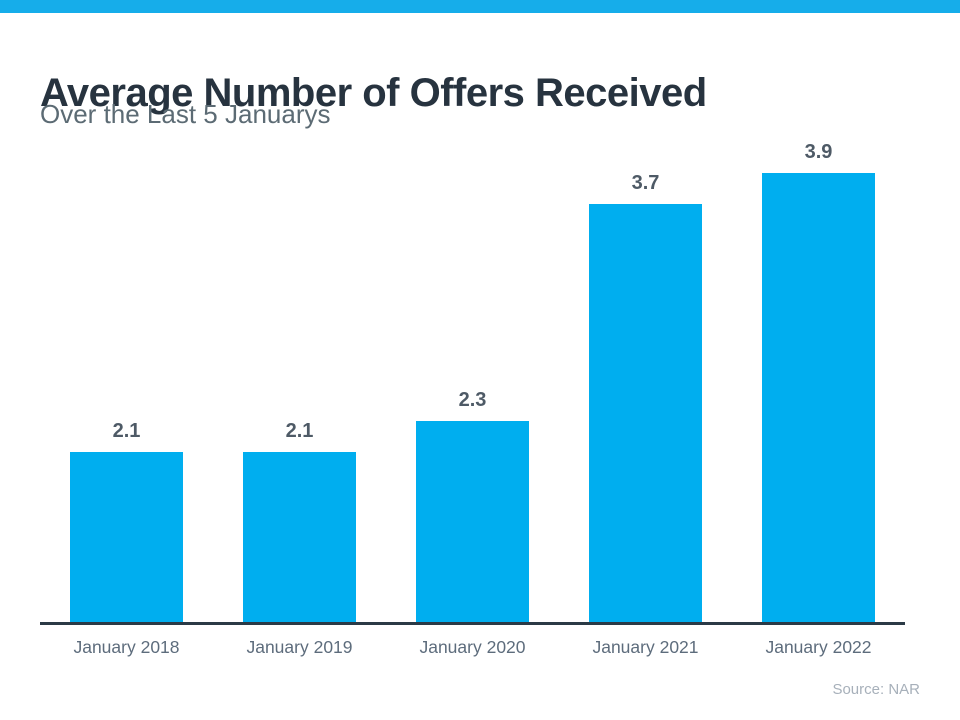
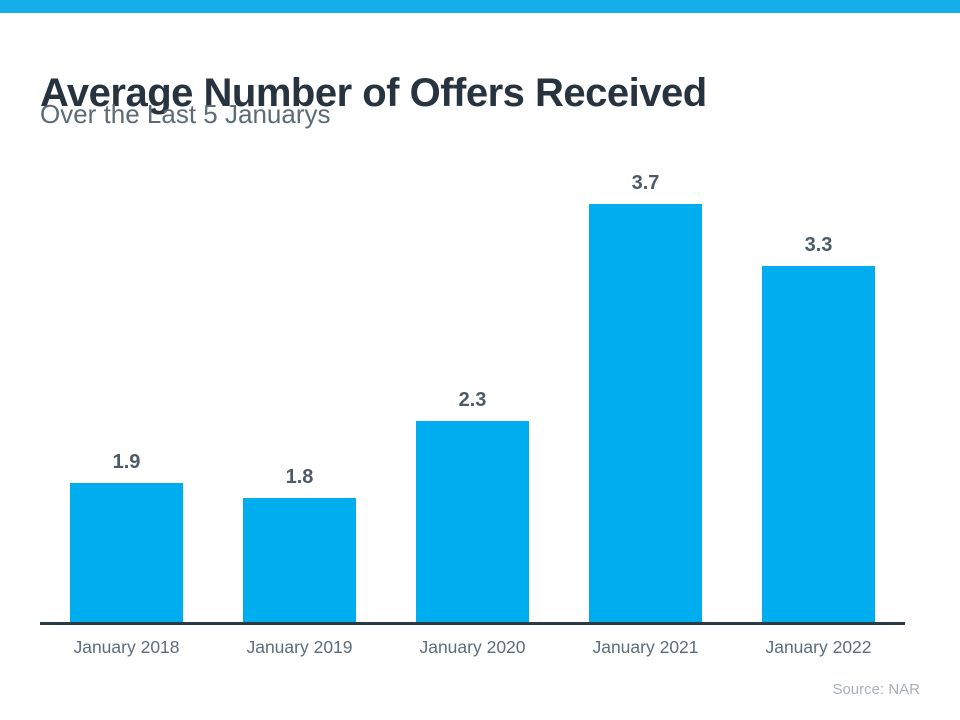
January 2018: 2.1 -> 1.9
January 2019: 2.1 -> 1.8
January 2022: 3.9 -> 3.3
